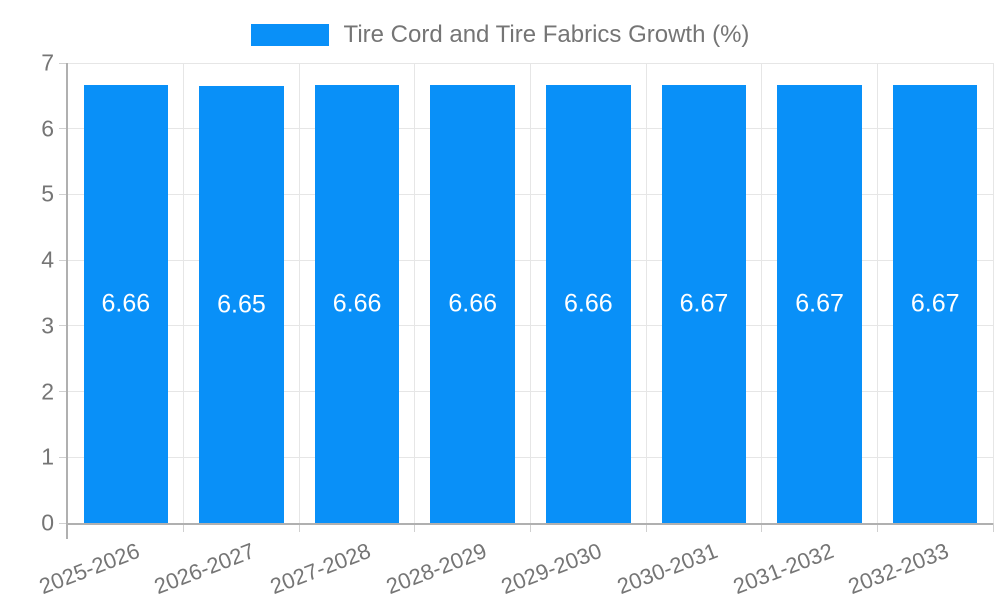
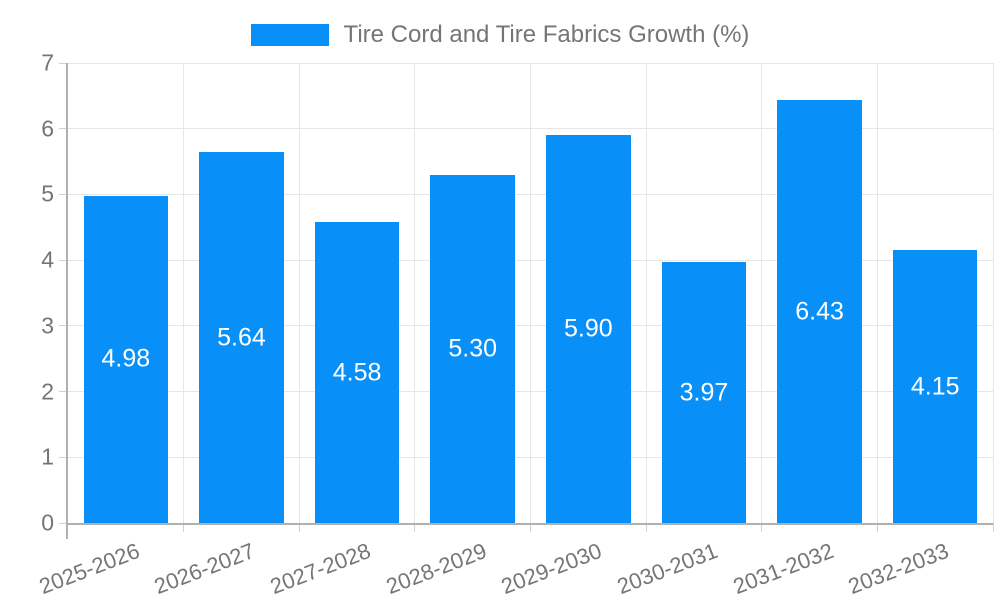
2025-2026: 6.66 -> 4.98
2026-2027: 6.65 -> 5.64
2027-2028: 6.66 -> 4.58
2028-2029: 6.66 -> 5.30
2029-2030: 6.66 -> 5.90
2030-2031: 6.67 -> 3.97
2031-2032: 6.67 -> 6.43
2032-2033: 6.67 -> 4.15
